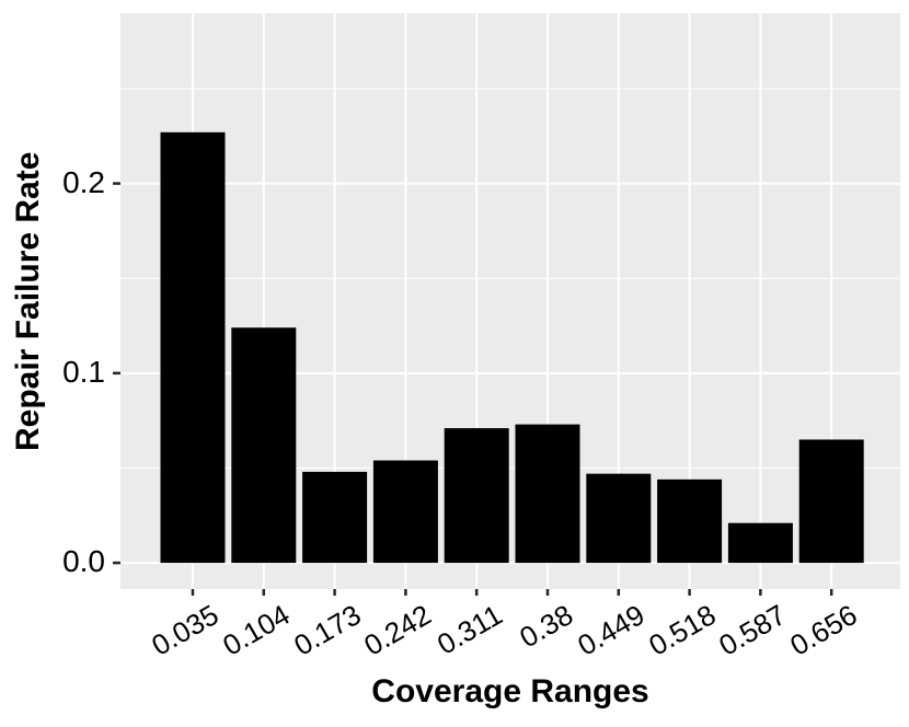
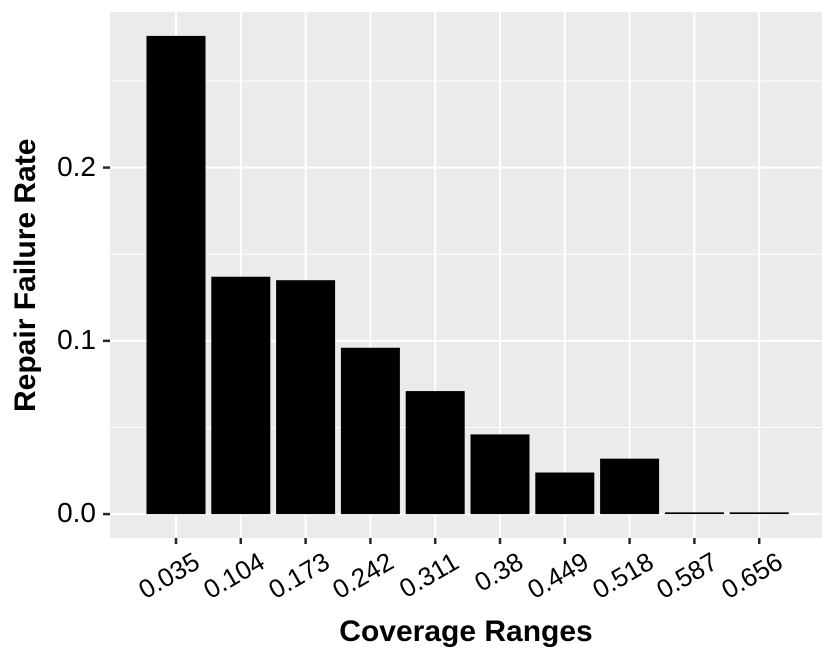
0.035: 0.227 -> 0.276
0.104: 0.124 -> 0.137
0.173: 0.048 -> 0.135
0.242: 0.054 -> 0.096
0.38: 0.073 -> 0.046
0.449: 0.047 -> 0.024
0.518: 0.044 -> 0.032
0.587: 0.021 -> 0.001
0.656: 0.065 -> 0.001
